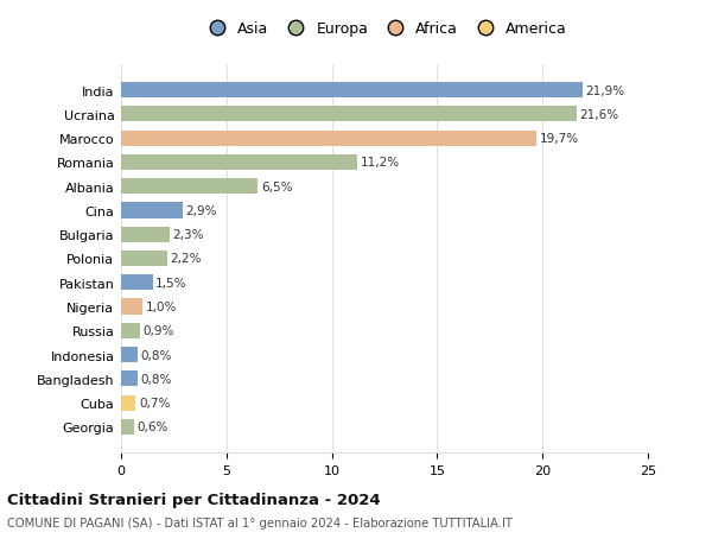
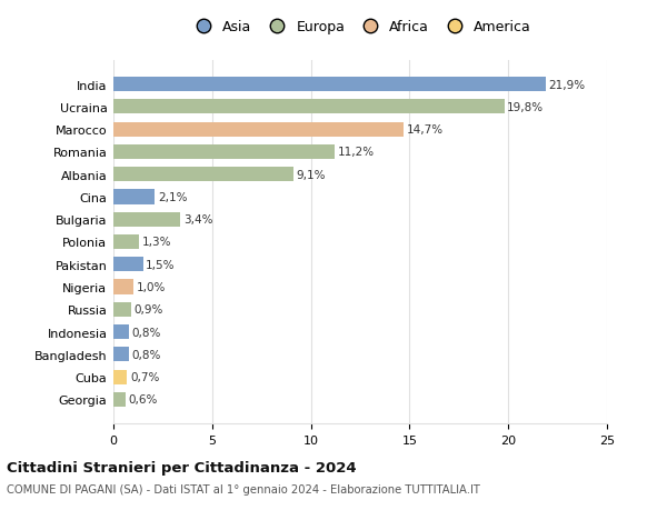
Ucraina: 21,6% -> 19,8%
Marocco: 19,7% -> 14,7%
Albania: 6,5% -> 9,1%
Cina: 2,9% -> 2,1%
Bulgaria: 2,3% -> 3,4%
Polonia: 2,2% -> 1,3%
